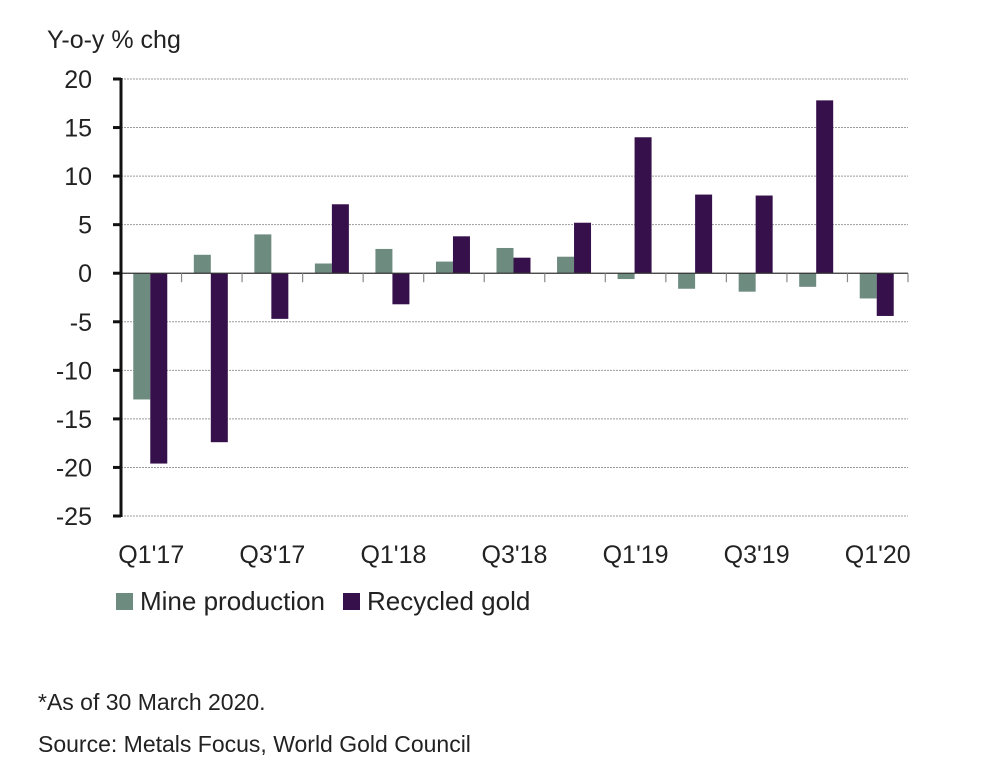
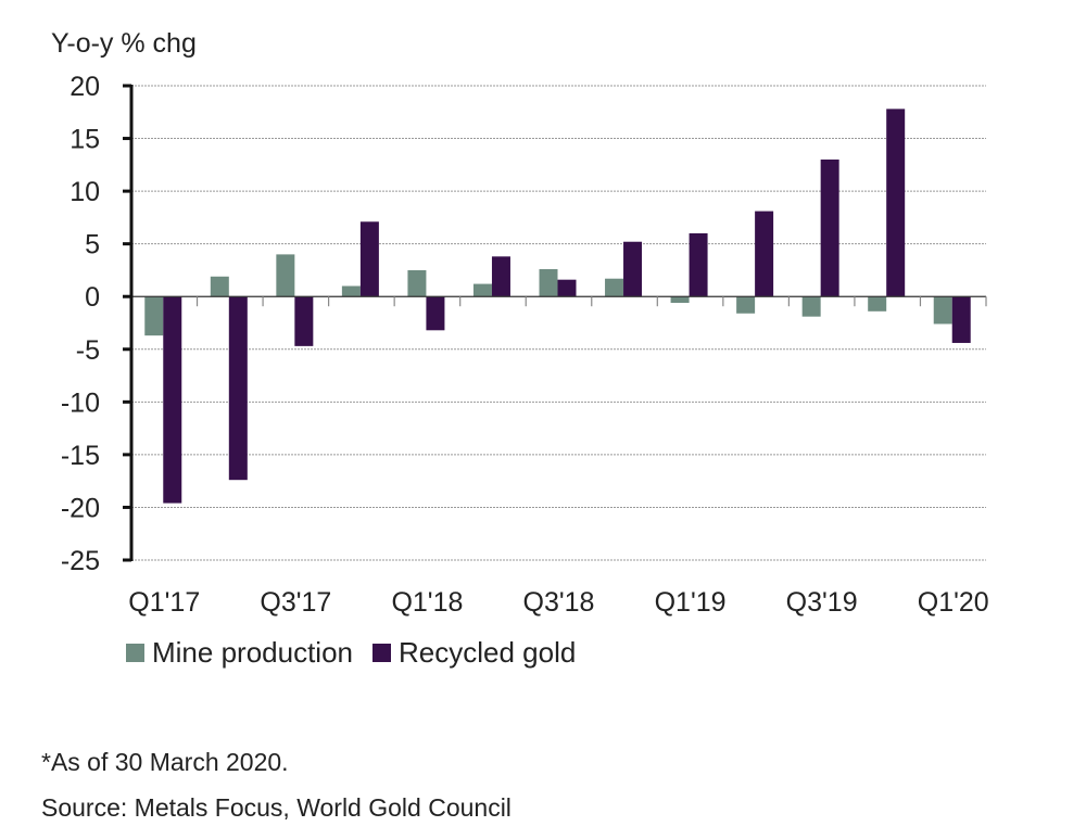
Mine production/Q1'17: -13 -> -4
Recycled gold/Q1'19: 14 -> 6
Recycled gold/Q3'19: 8 -> 13
